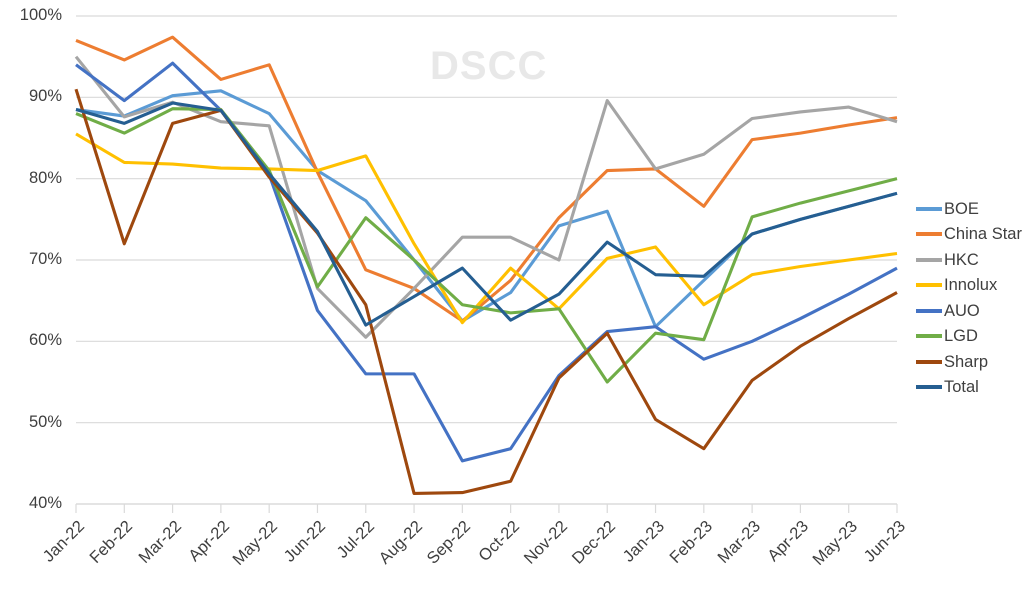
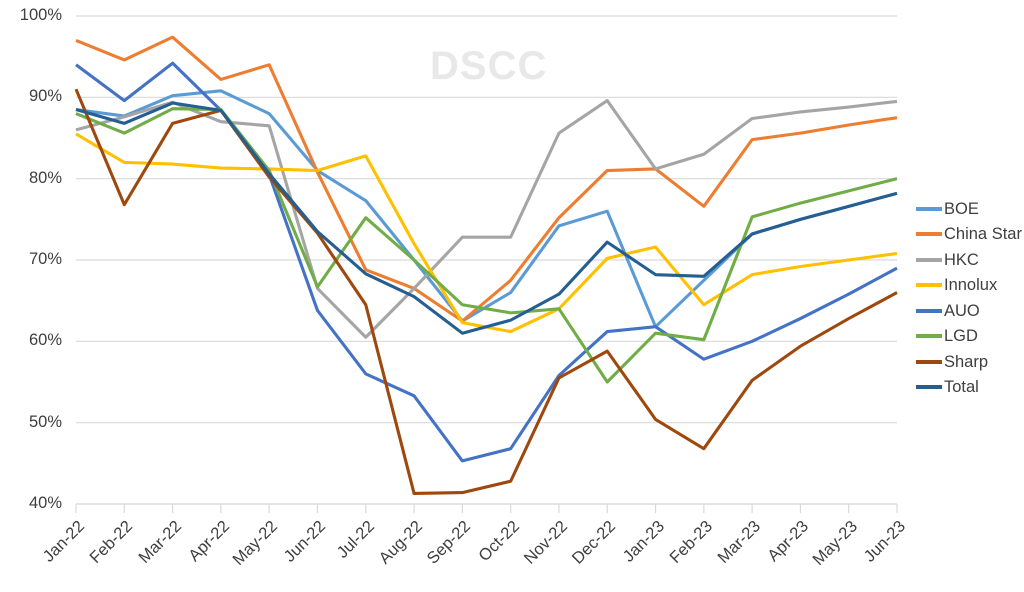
HKC/Jan-22: 95% -> 86%
Sharp/Feb-22: 72% -> 77%
Total/Jul-22: 62% -> 68%
AUO/Aug-22: 56% -> 53%
Total/Sep-22: 69% -> 61%
Innolux/Oct-22: 69% -> 61%
HKC/Nov-22: 70% -> 86%
Sharp/Dec-22: 61% -> 59%
HKC/Jun-23: 87% -> 90%
